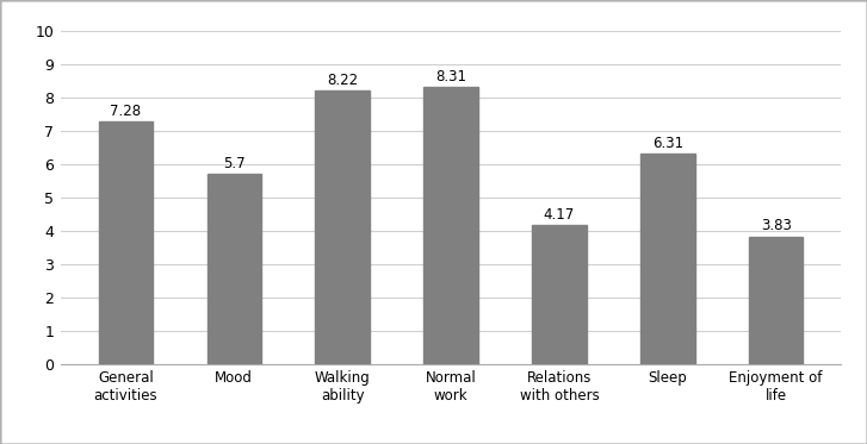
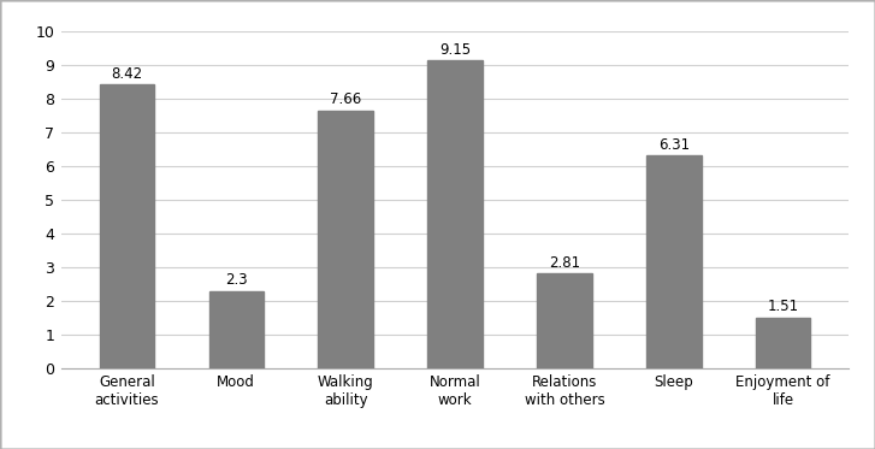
General activities: 7.28 -> 8.42
Mood: 5.7 -> 2.3
Walking ability: 8.22 -> 7.66
Normal work: 8.31 -> 9.15
Relations with others: 4.17 -> 2.81
Enjoyment of life: 3.83 -> 1.51
